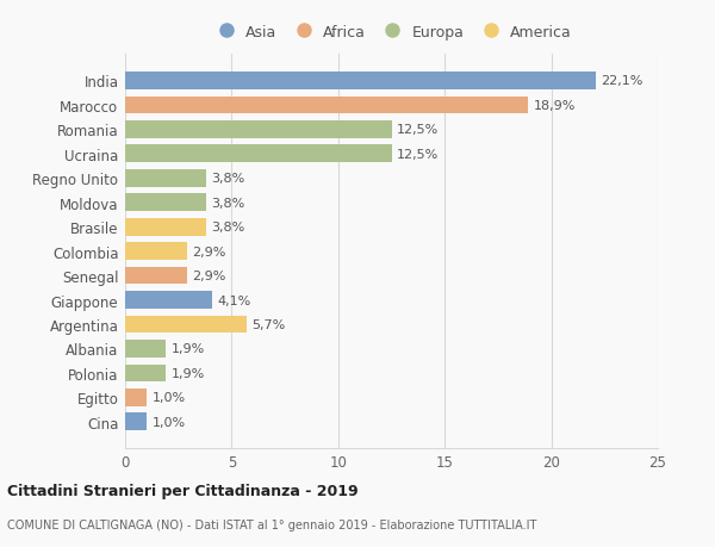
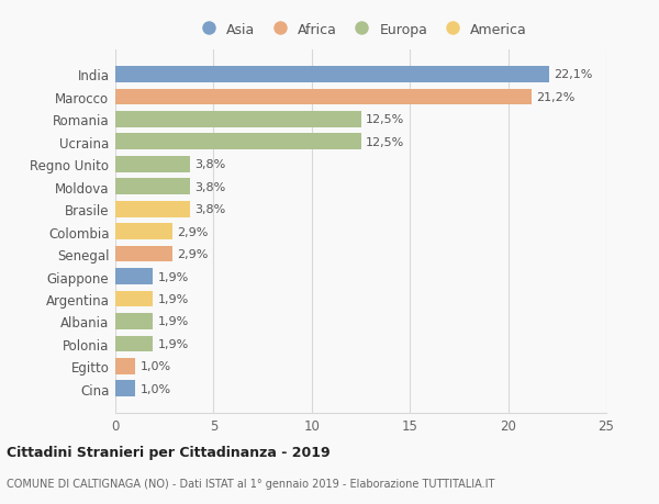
Marocco: 18,9% -> 21,2%
Giappone: 4,1% -> 1,9%
Argentina: 5,7% -> 1,9%
